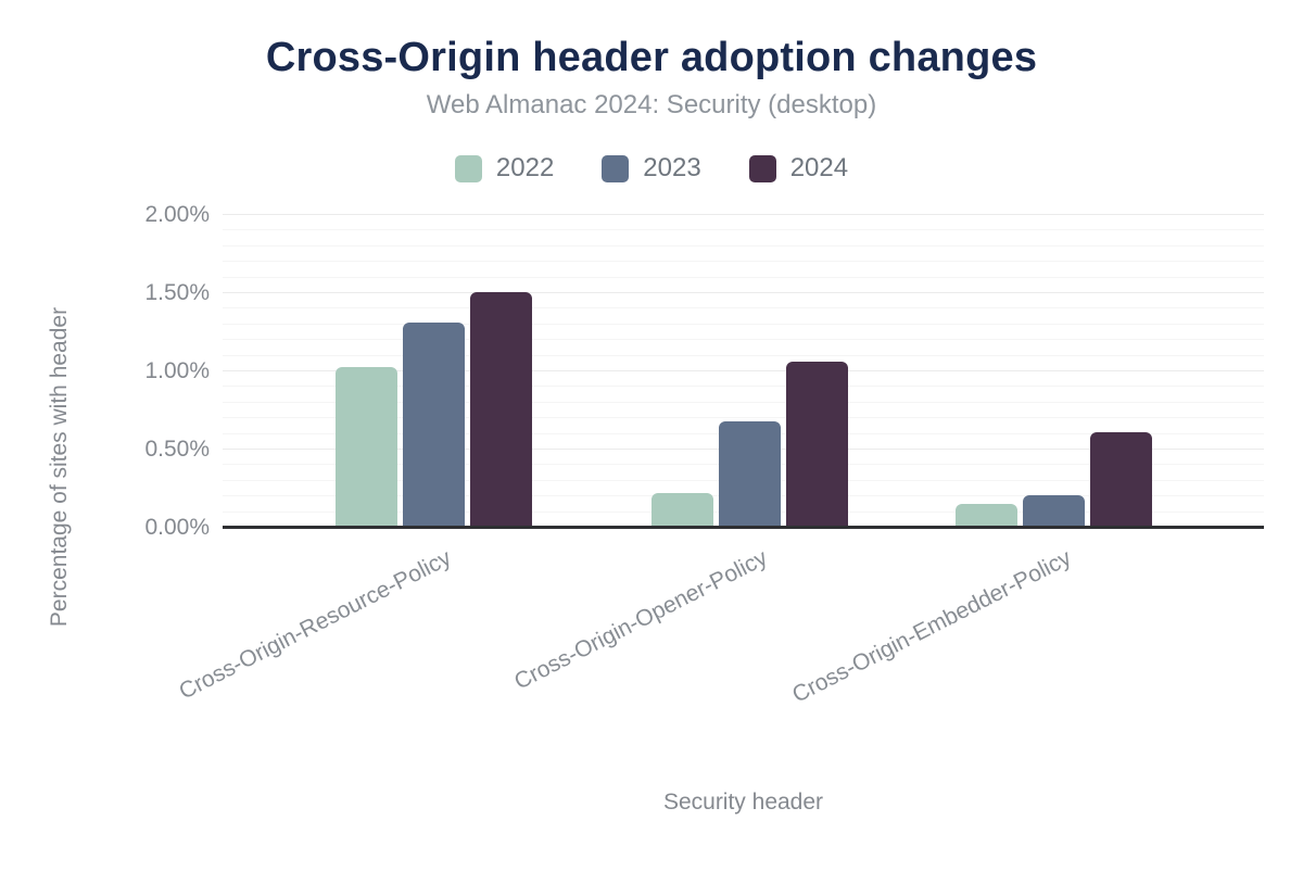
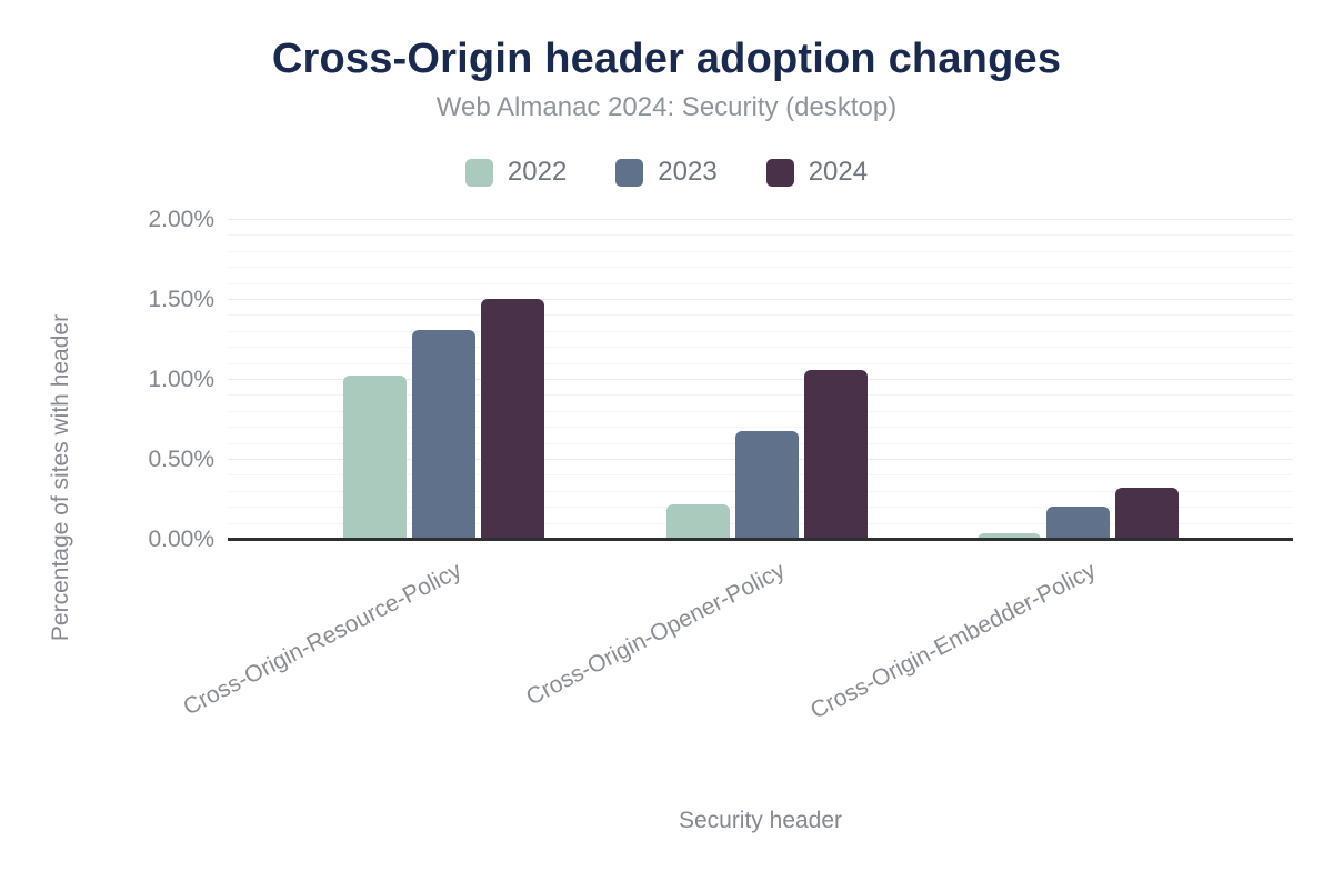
2022/Cross-Origin-Embedder-Policy: 0.15% -> 0.04%
2024/Cross-Origin-Embedder-Policy: 0.61% -> 0.33%
